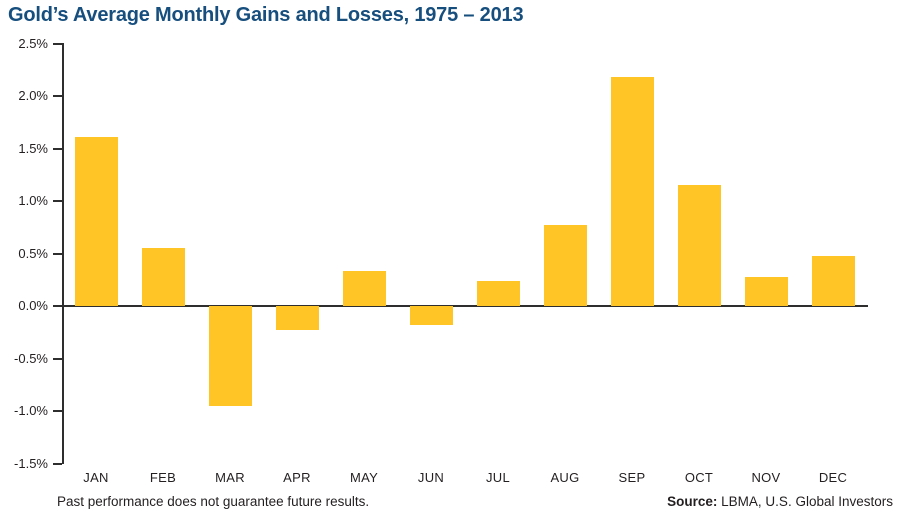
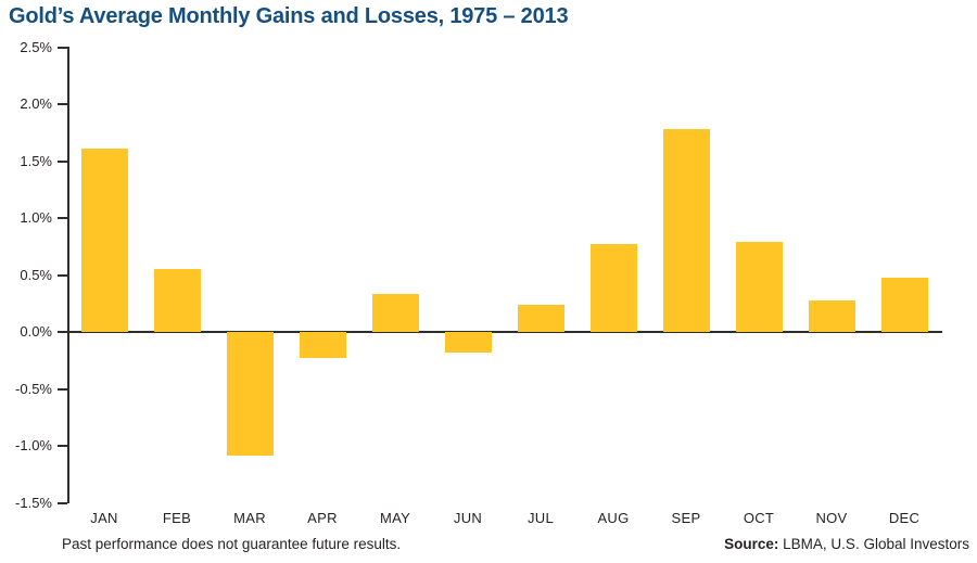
MAR: -0.95% -> -1.09%
SEP: 2.18% -> 1.78%
OCT: 1.15% -> 0.79%
